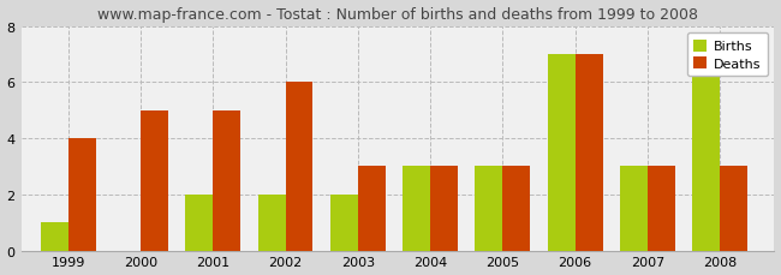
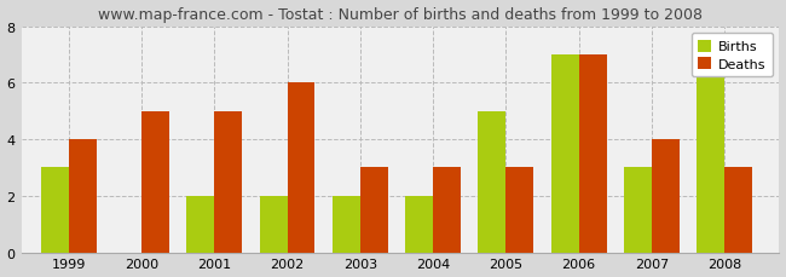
Births/1999: 1 -> 3
Births/2004: 3 -> 2
Births/2005: 3 -> 5
Deaths/2007: 3 -> 4
